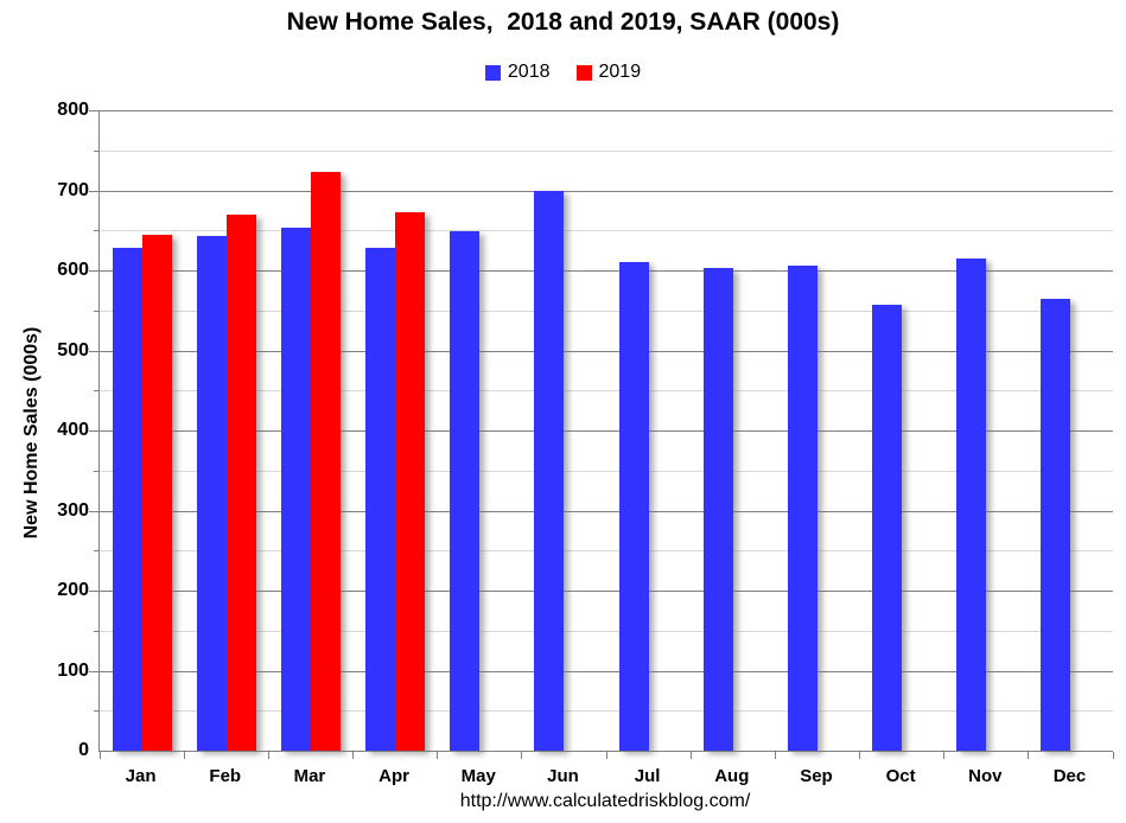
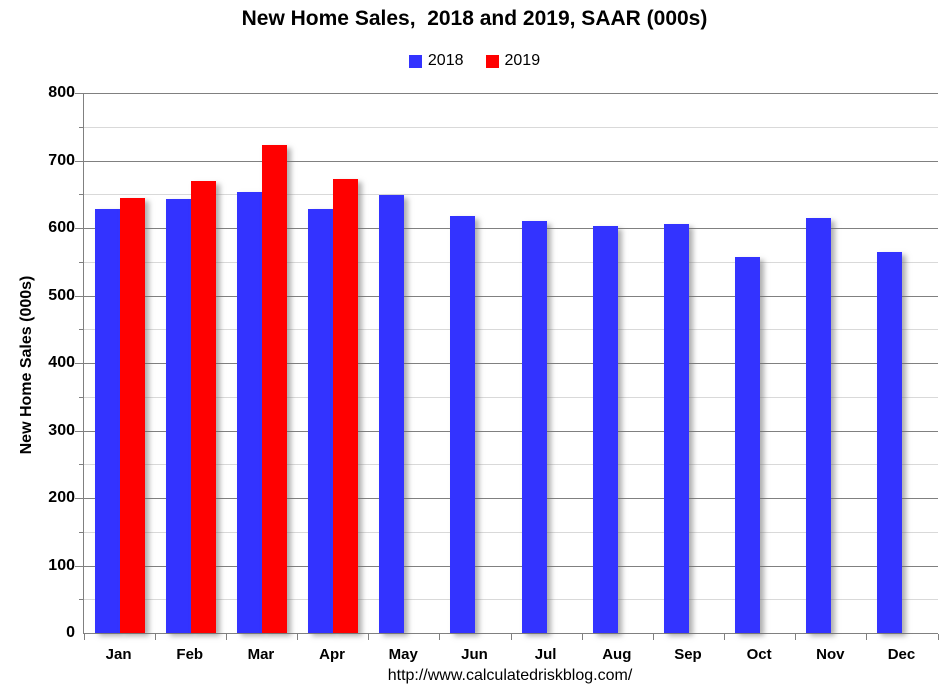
2018/Jun: 700 -> 620
